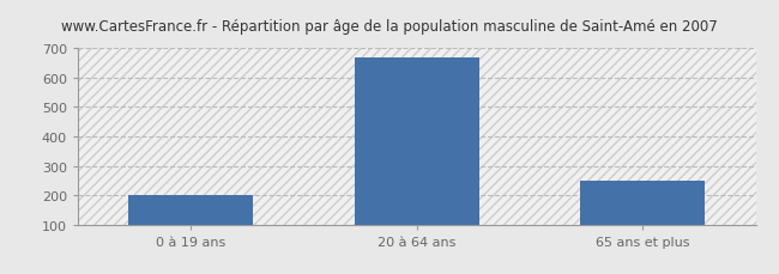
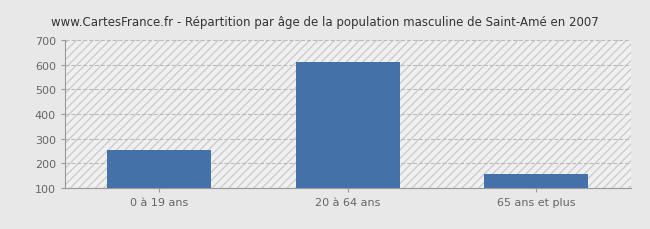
0 à 19 ans: 200 -> 252
20 à 64 ans: 670 -> 612
65 ans et plus: 250 -> 157
